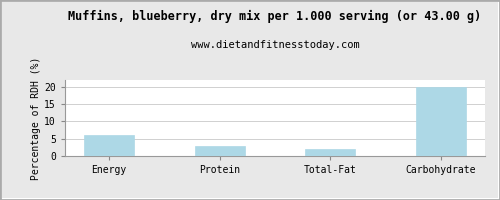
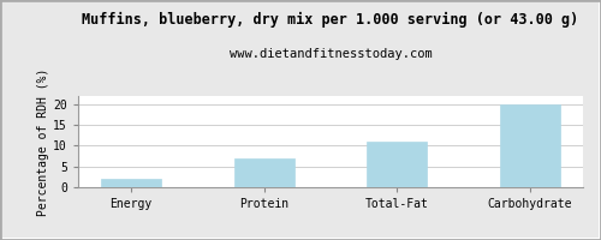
Energy: 6 -> 2
Protein: 3 -> 7
Total-Fat: 2 -> 11
